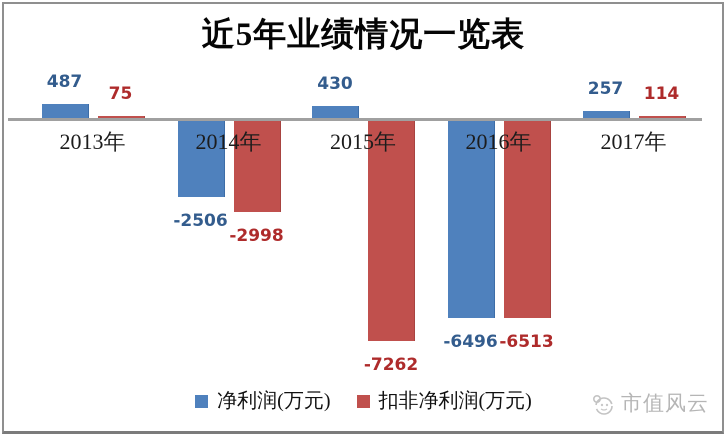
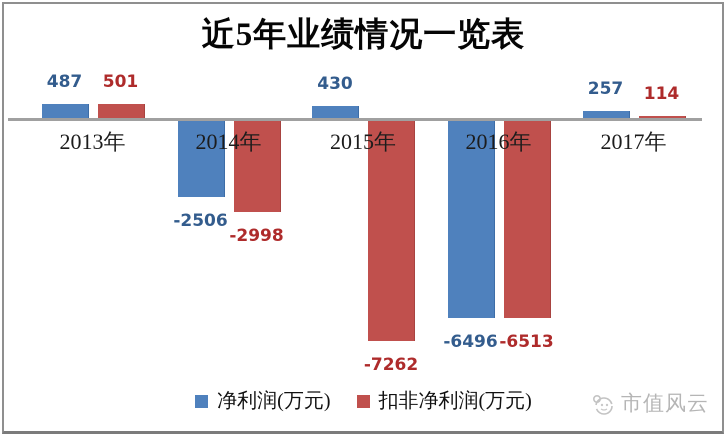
扣非净利润(万元)/2013年: 75 -> 501
